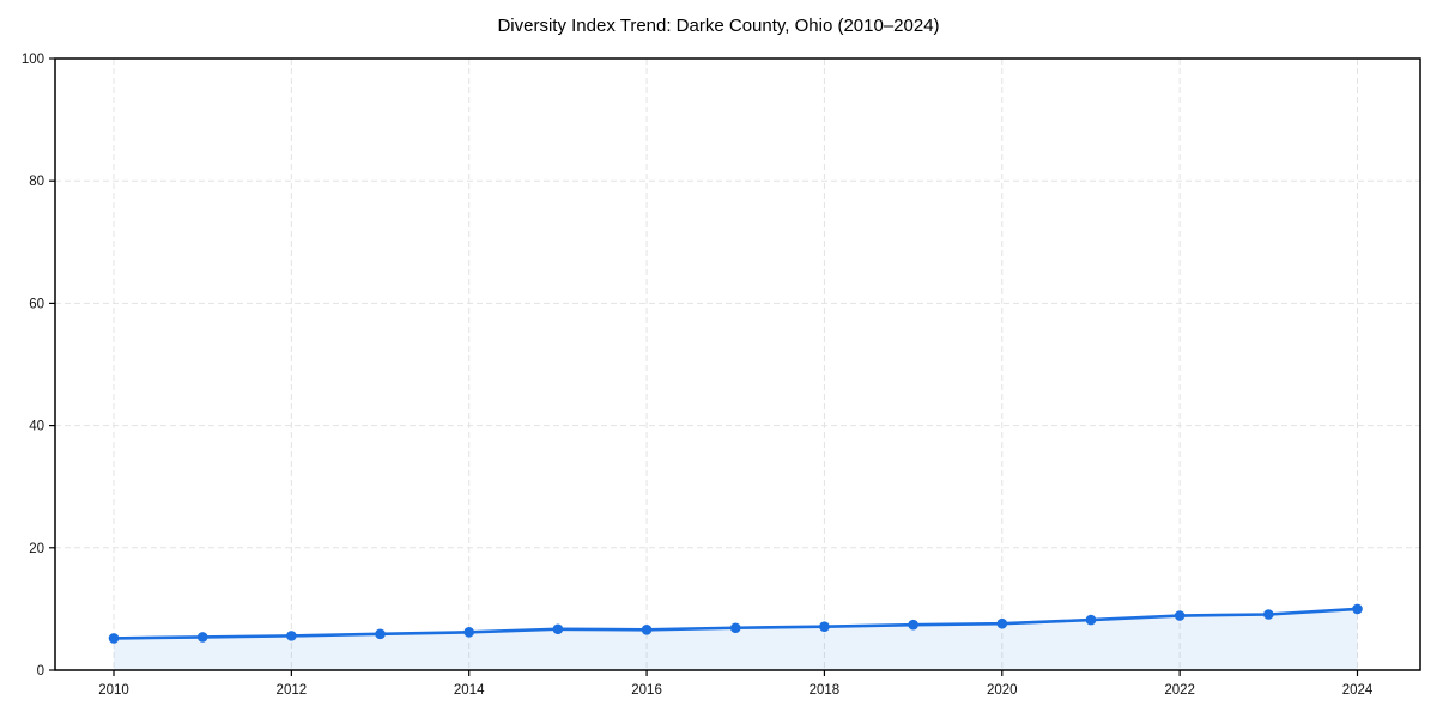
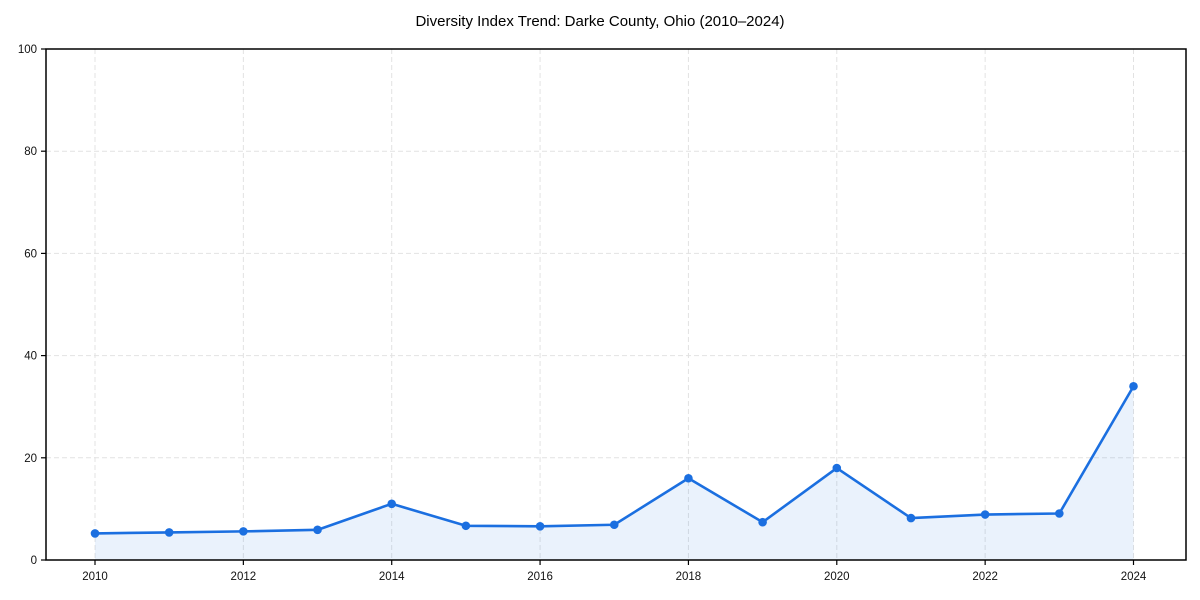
2014: 6 -> 11
2018: 7 -> 16
2020: 8 -> 18
2024: 10 -> 34
